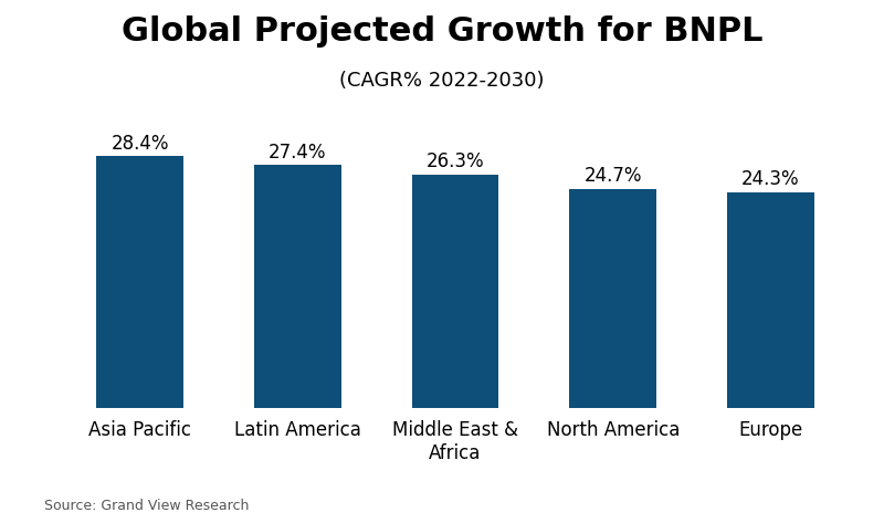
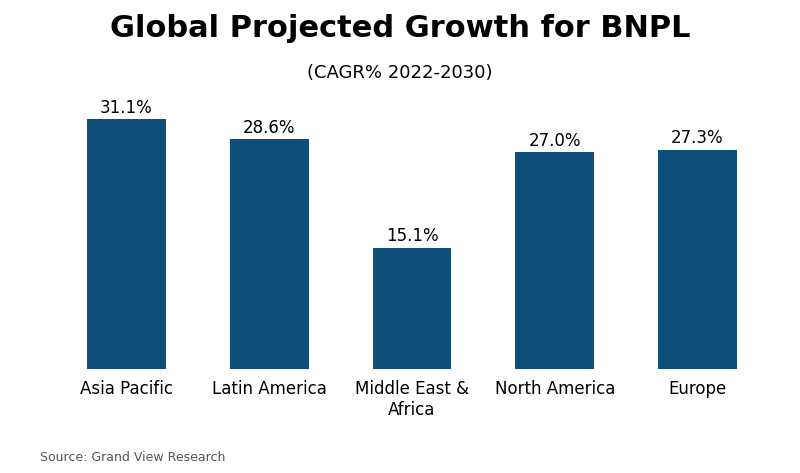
Asia Pacific: 28.4% -> 31.1%
Latin America: 27.4% -> 28.6%
Middle East & Africa: 26.3% -> 15.1%
North America: 24.7% -> 27.0%
Europe: 24.3% -> 27.3%
